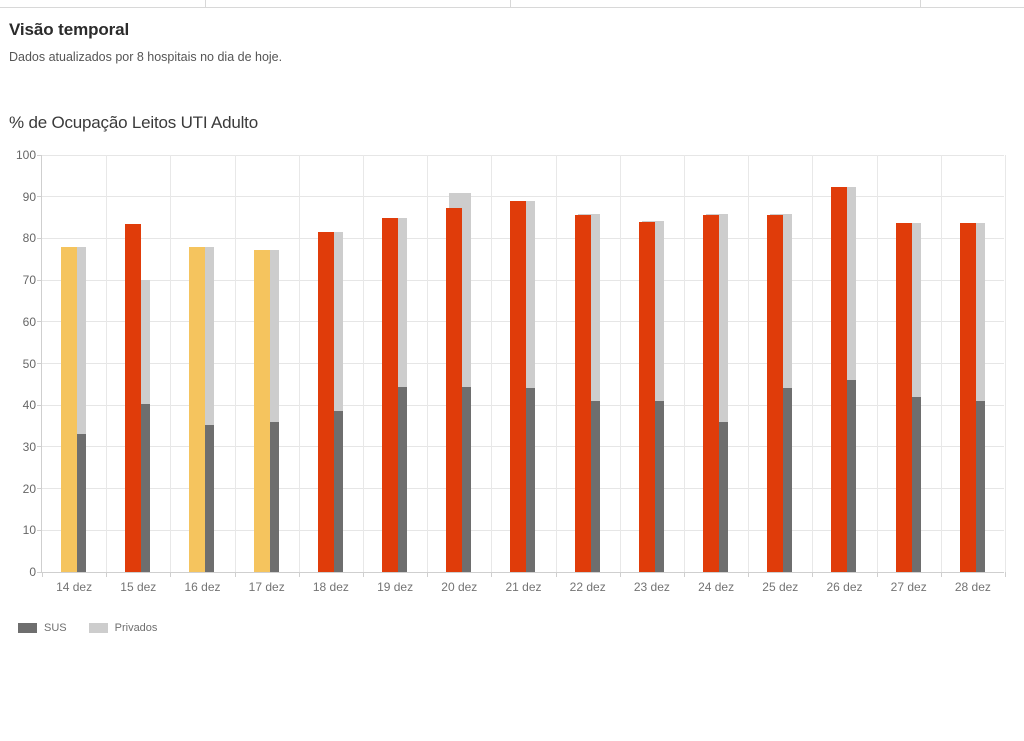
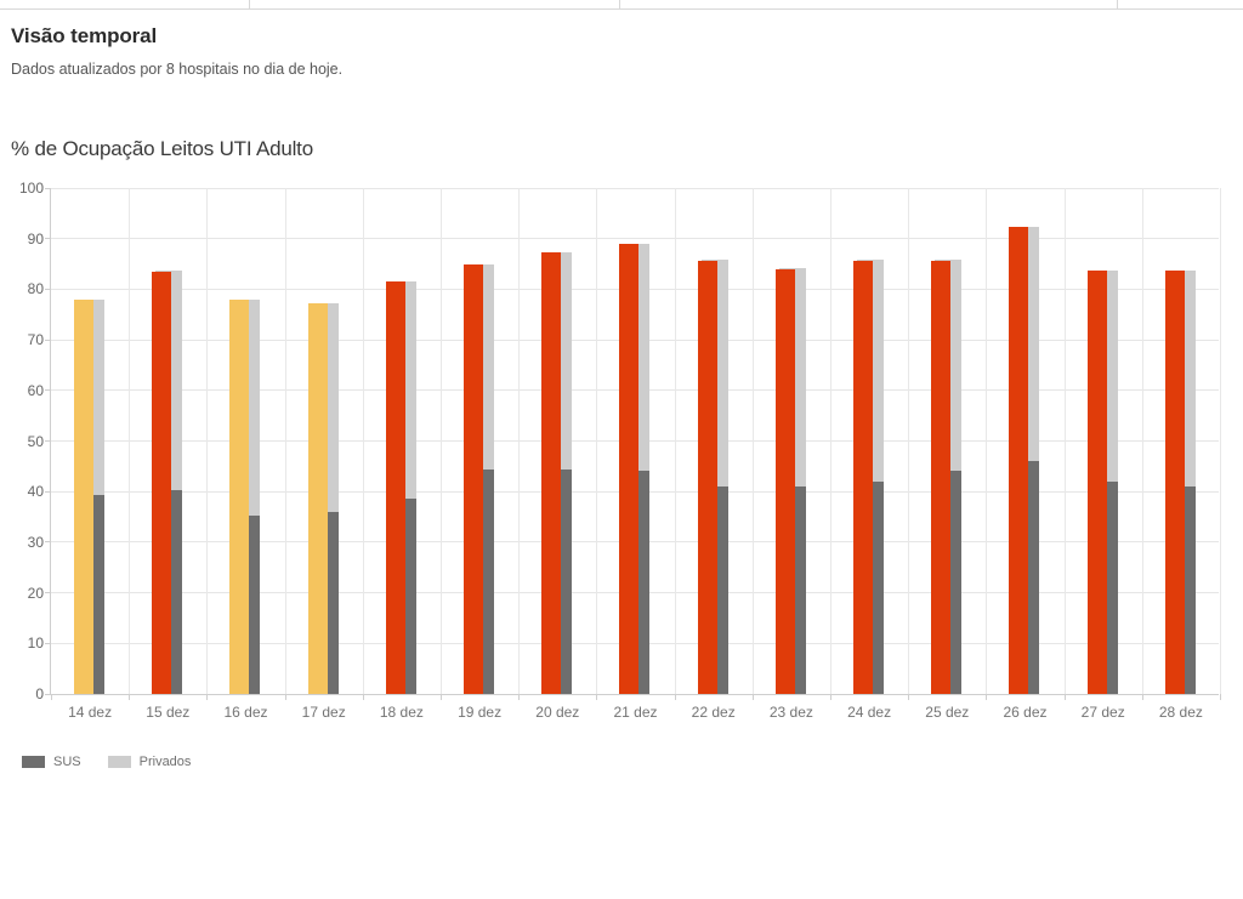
SUS/14 dez: 33 -> 39
Privados/15 dez: 70 -> 84
Privados/20 dez: 91 -> 87
SUS/24 dez: 36 -> 42
